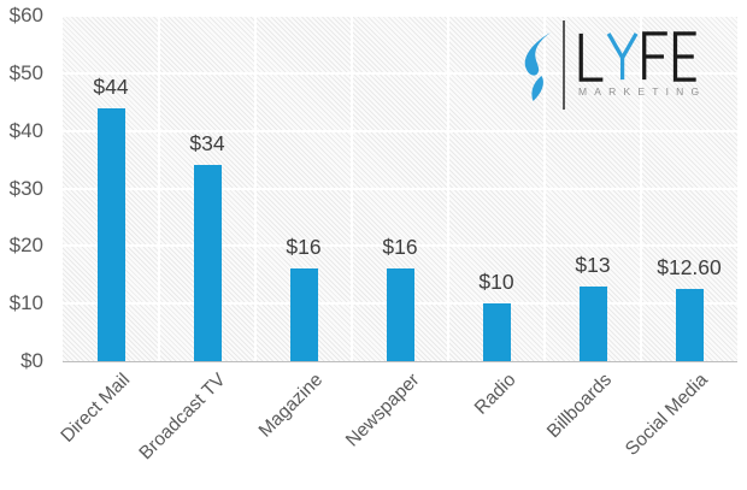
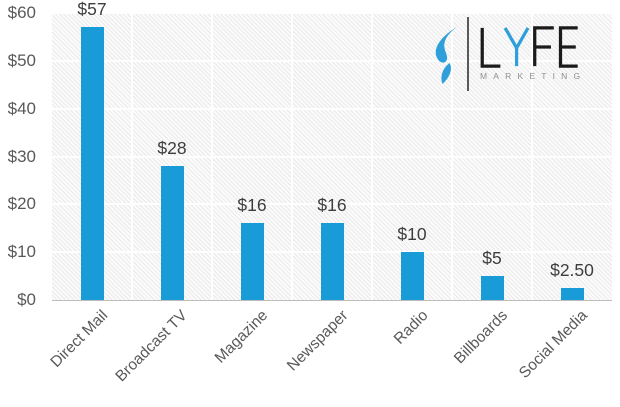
Direct Mail: $44 -> $57
Broadcast TV: $34 -> $28
Billboards: $13 -> $5
Social Media: $12.60 -> $2.50
